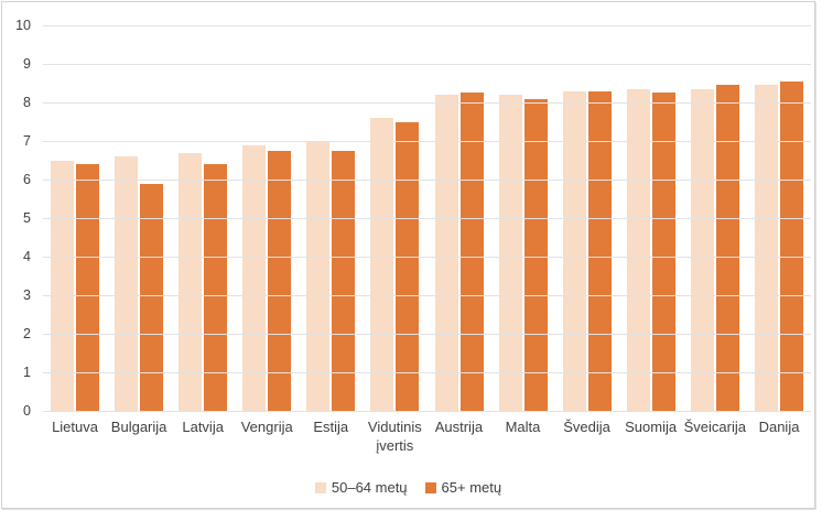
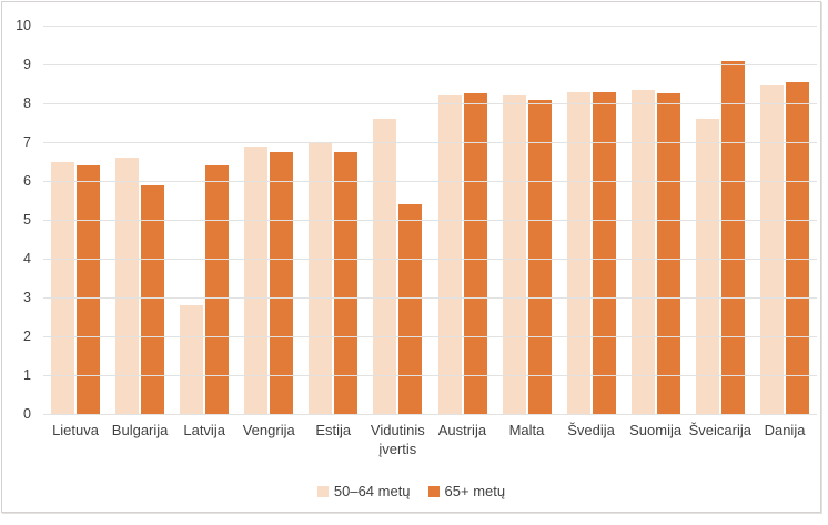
50–64 metų/Latvija: 6.7 -> 2.8
65+ metų/Vidutinis įvertis: 7.5 -> 5.4
50–64 metų/Šveicarija: 8.3 -> 7.6
65+ metų/Šveicarija: 8.4 -> 9.1
